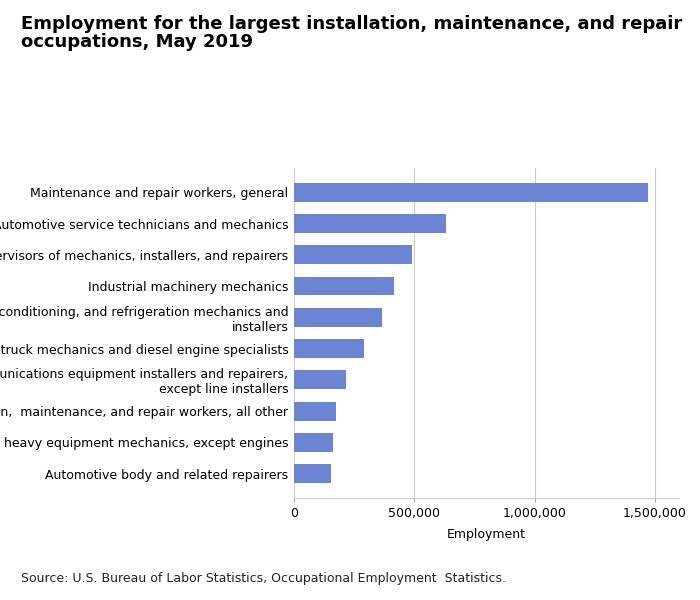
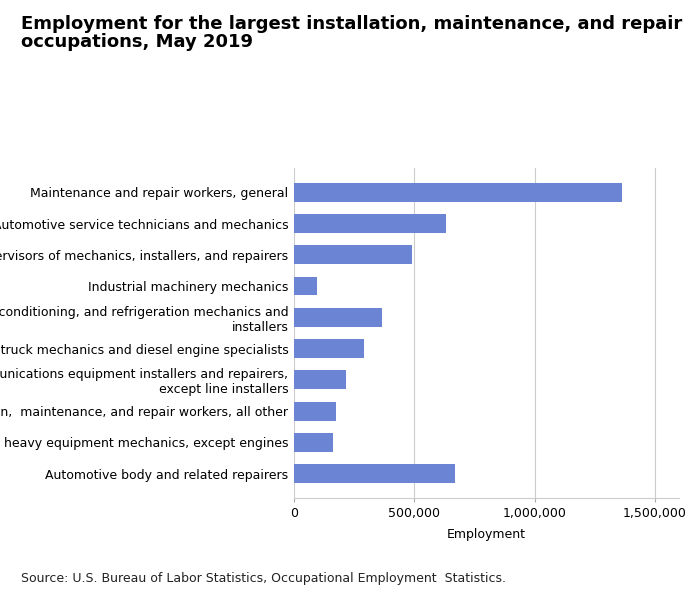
Maintenance and repair workers, general: 1,470,000 -> 1,365,000
Industrial machinery mechanics: 415,000 -> 95,000
Automotive body and related repairers: 155,000 -> 670,000
